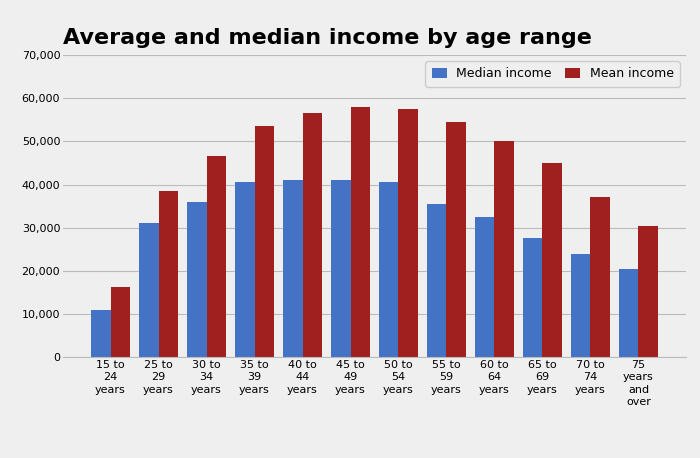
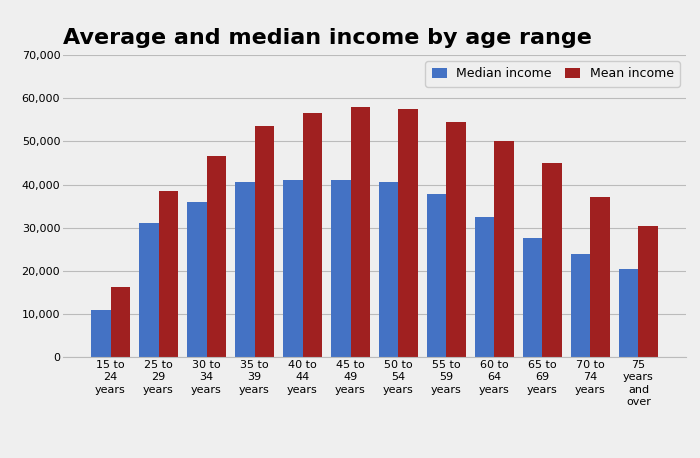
Median income/55 to 59 years: 35,500 -> 37,800
